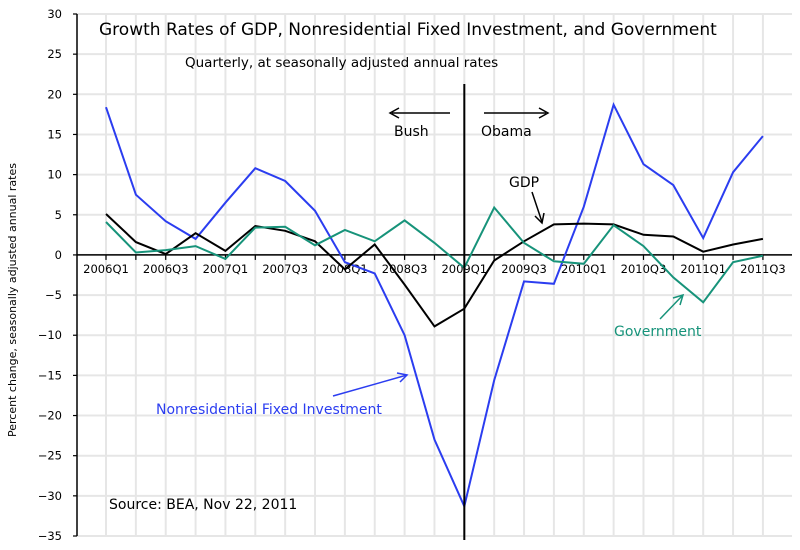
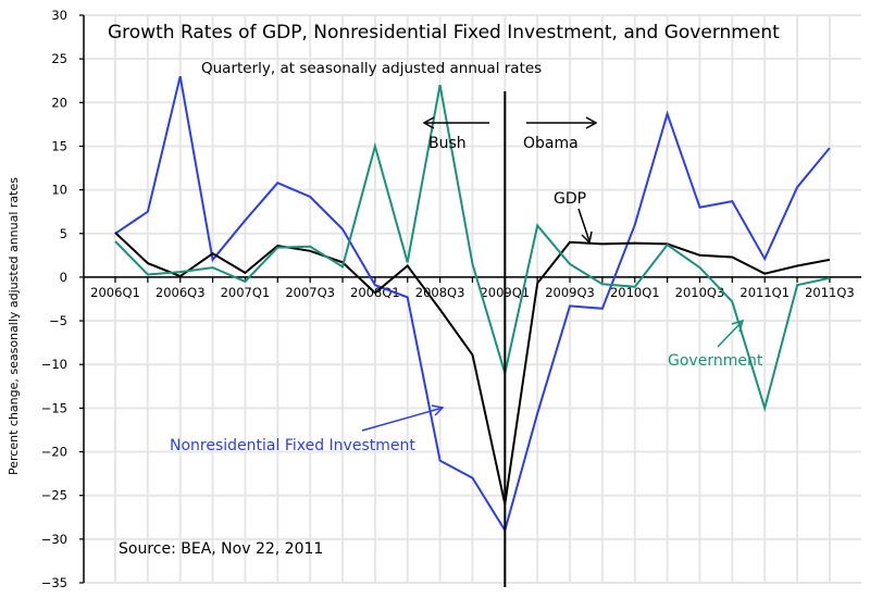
Nonresidential Fixed Investment/2006Q1: 18 -> 5
Nonresidential Fixed Investment/2006Q3: 4 -> 23
Government/2008Q1: 3 -> 15
Nonresidential Fixed Investment/2008Q3: -10 -> -21
Government/2008Q3: 4 -> 22
Nonresidential Fixed Investment/2009Q1: -31 -> -29
GDP/2009Q1: -7 -> -26
Government/2009Q1: -2 -> -11
GDP/2009Q3: 2 -> 4
Nonresidential Fixed Investment/2010Q3: 11 -> 8
Government/2011Q1: -6 -> -15
